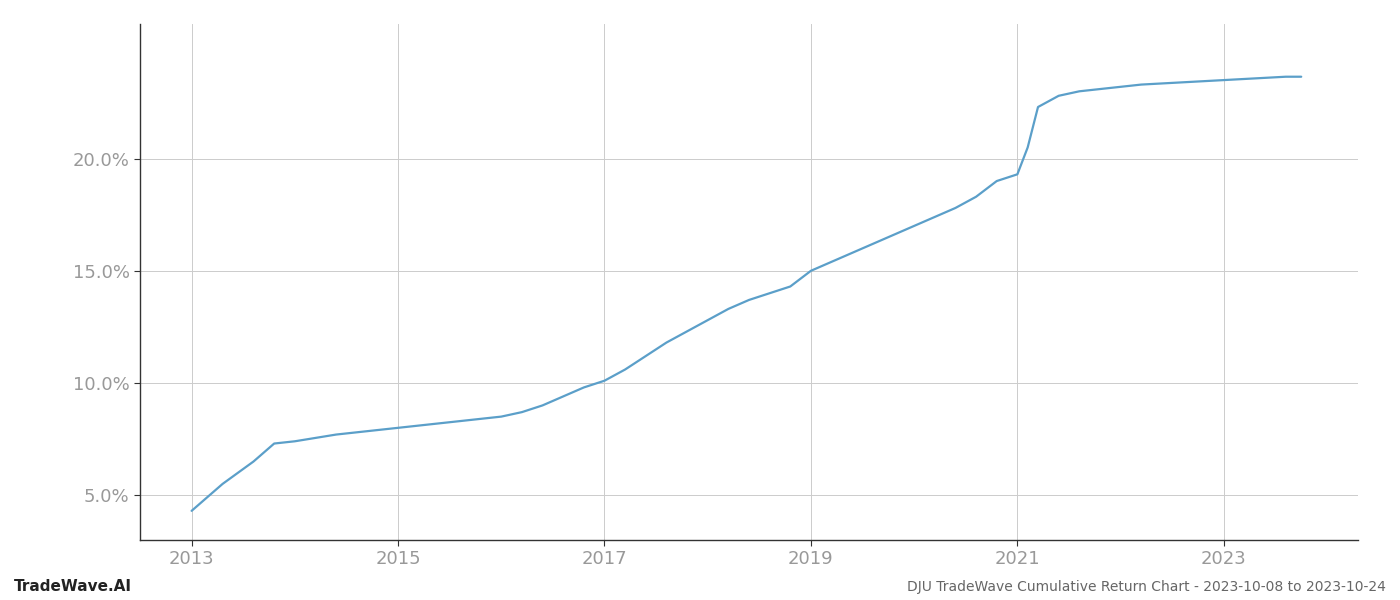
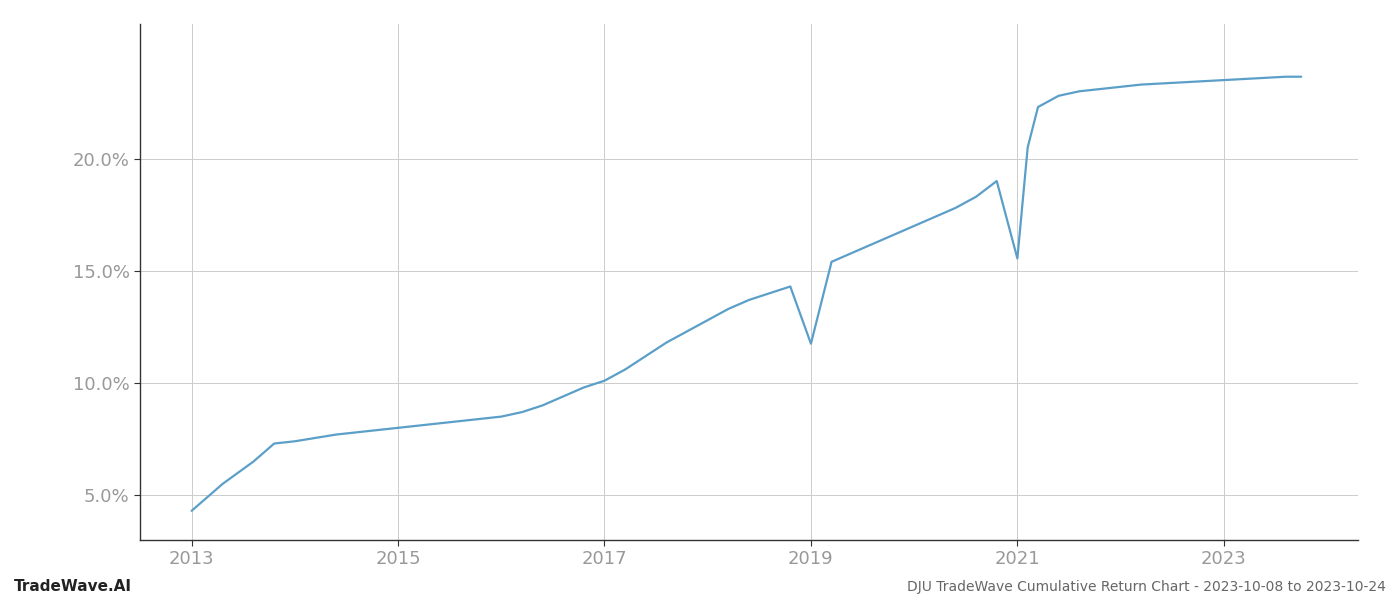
2019: 15.00% -> 11.75%
2021: 19.30% -> 15.55%
